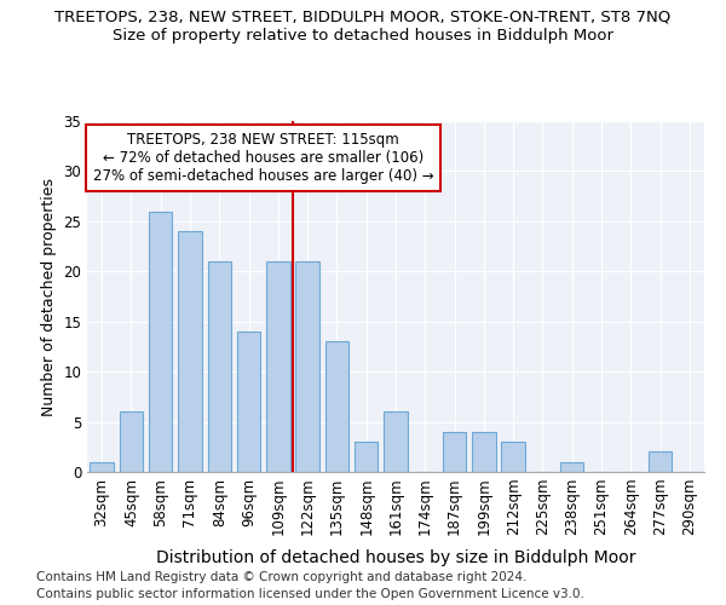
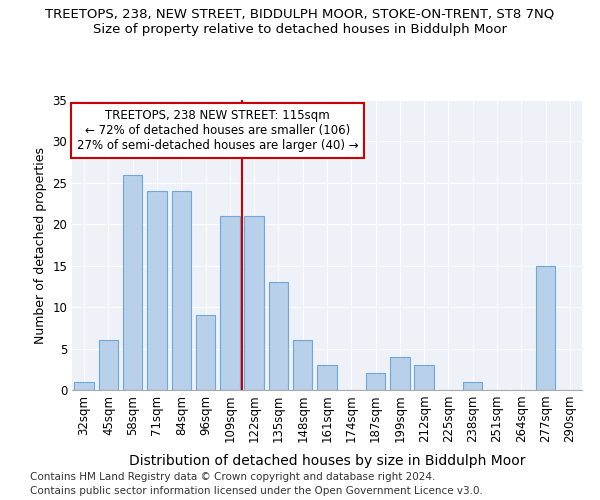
84sqm: 21 -> 24
96sqm: 14 -> 9
148sqm: 3 -> 6
161sqm: 6 -> 3
187sqm: 4 -> 2
277sqm: 2 -> 15
